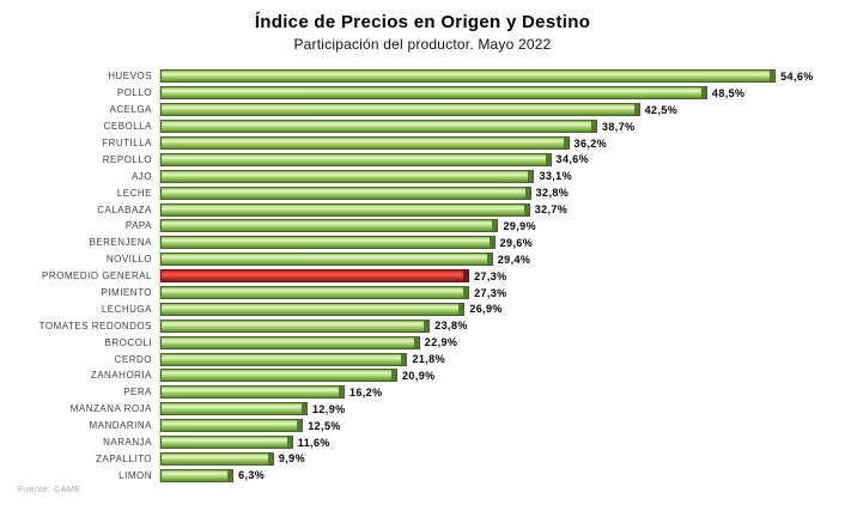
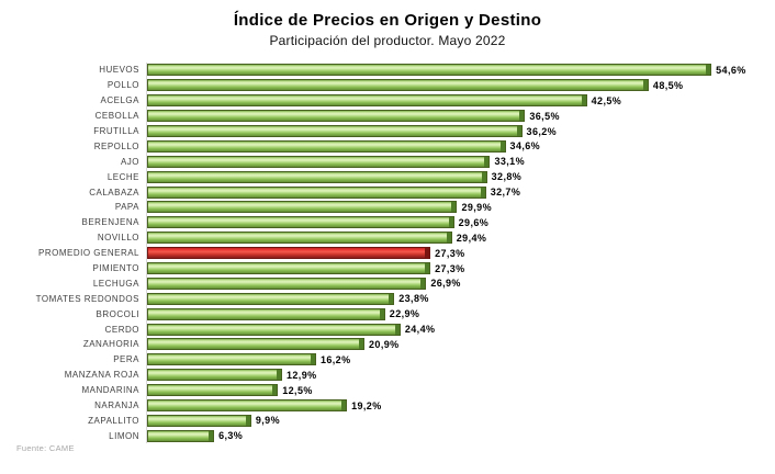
CEBOLLA: 38,7% -> 36,5%
CERDO: 21,8% -> 24,4%
NARANJA: 11,6% -> 19,2%
